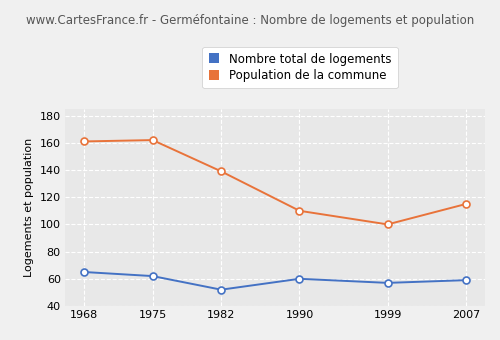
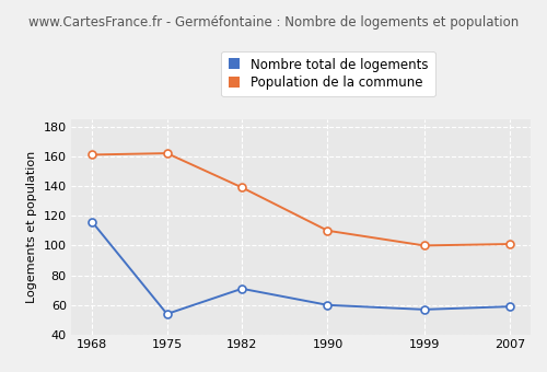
Nombre total de logements/1968: 65 -> 116
Nombre total de logements/1975: 62 -> 54
Nombre total de logements/1982: 52 -> 71
Population de la commune/2007: 115 -> 101
